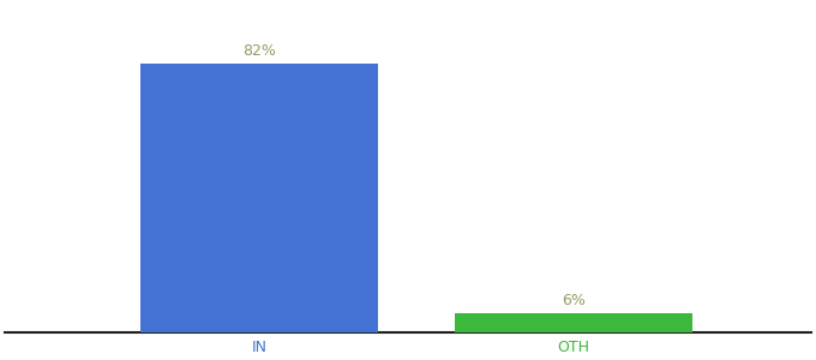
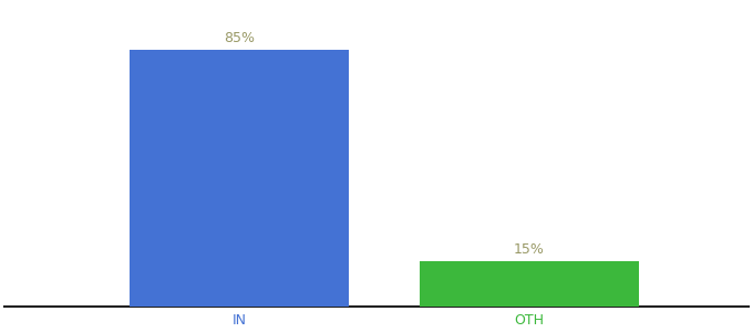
IN: 82% -> 85%
OTH: 6% -> 15%
